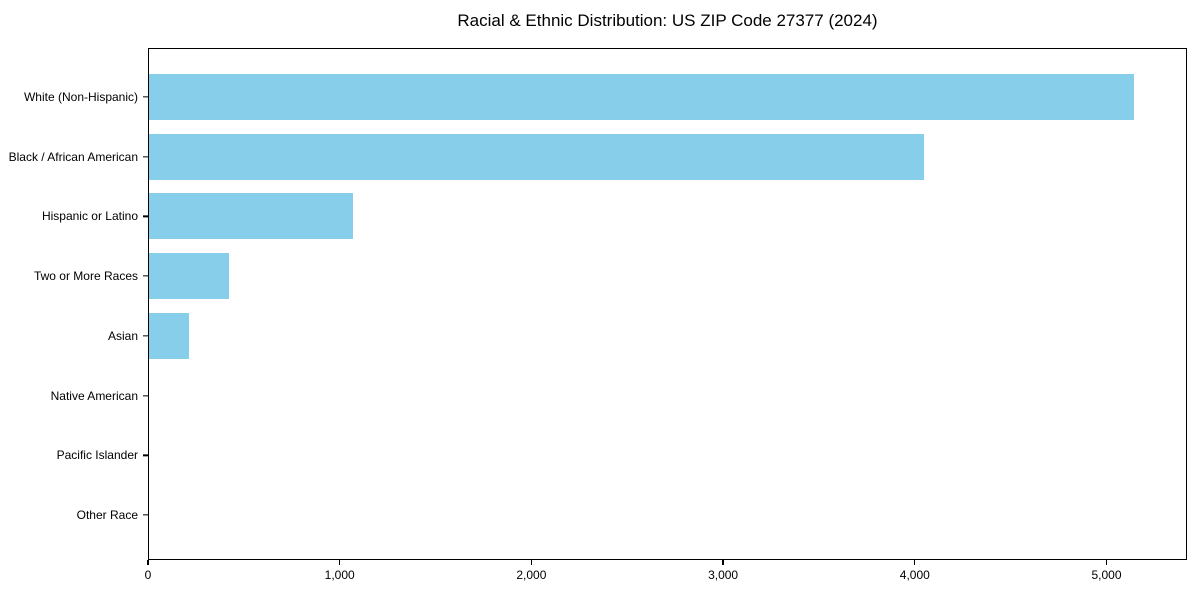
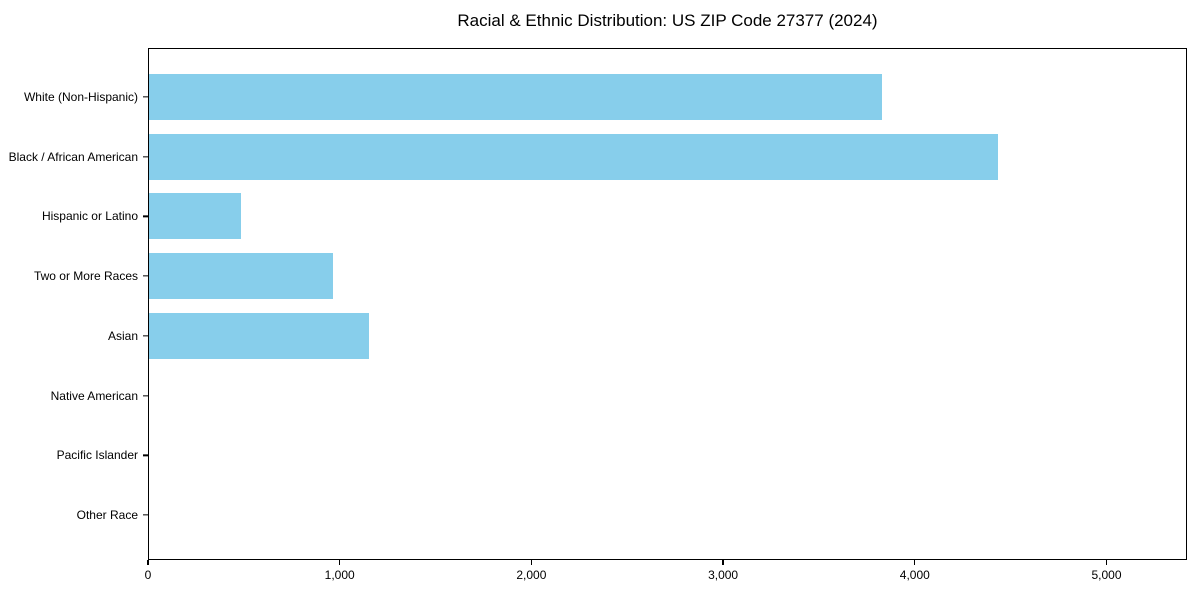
White (Non-Hispanic): 5150 -> 3830
Black / African American: 4050 -> 4440
Hispanic or Latino: 1060 -> 480
Two or More Races: 420 -> 960
Asian: 210 -> 1150
